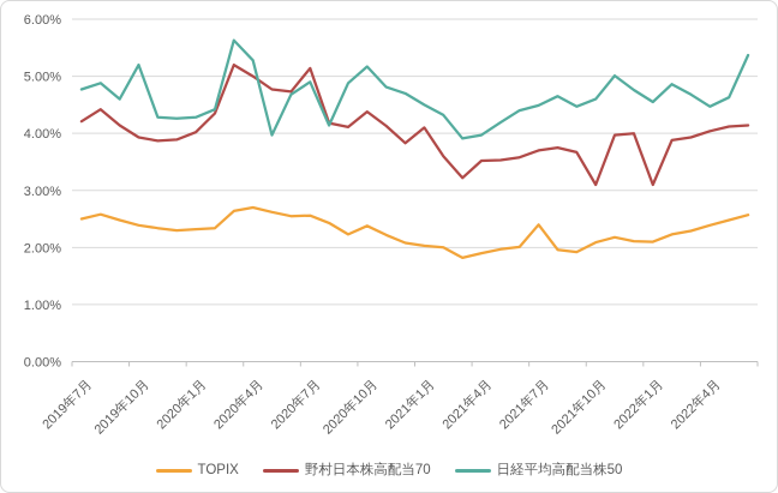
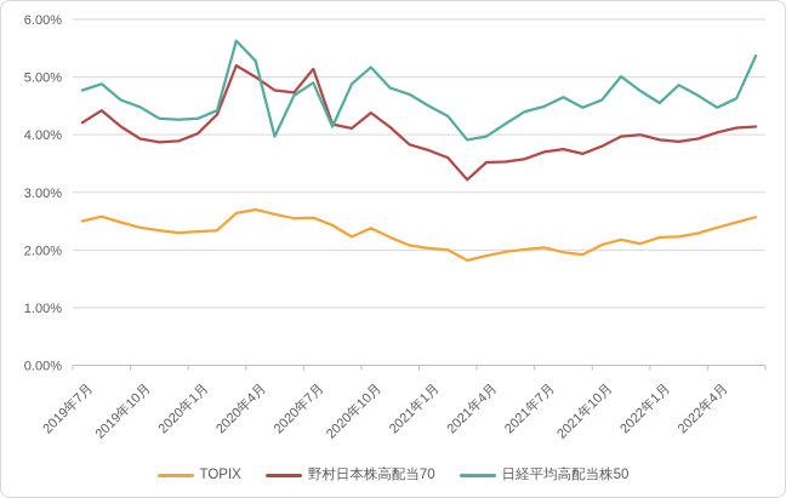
日経平均高配当株50/2019年10月: 5.2% -> 4.5%
野村日本株高配当70/2021年1月: 4.1% -> 3.7%
TOPIX/2021年7月: 2.4% -> 2.0%
野村日本株高配当70/2021年10月: 3.1% -> 3.8%
TOPIX/2022年1月: 2.1% -> 2.2%
野村日本株高配当70/2022年1月: 3.1% -> 3.9%
